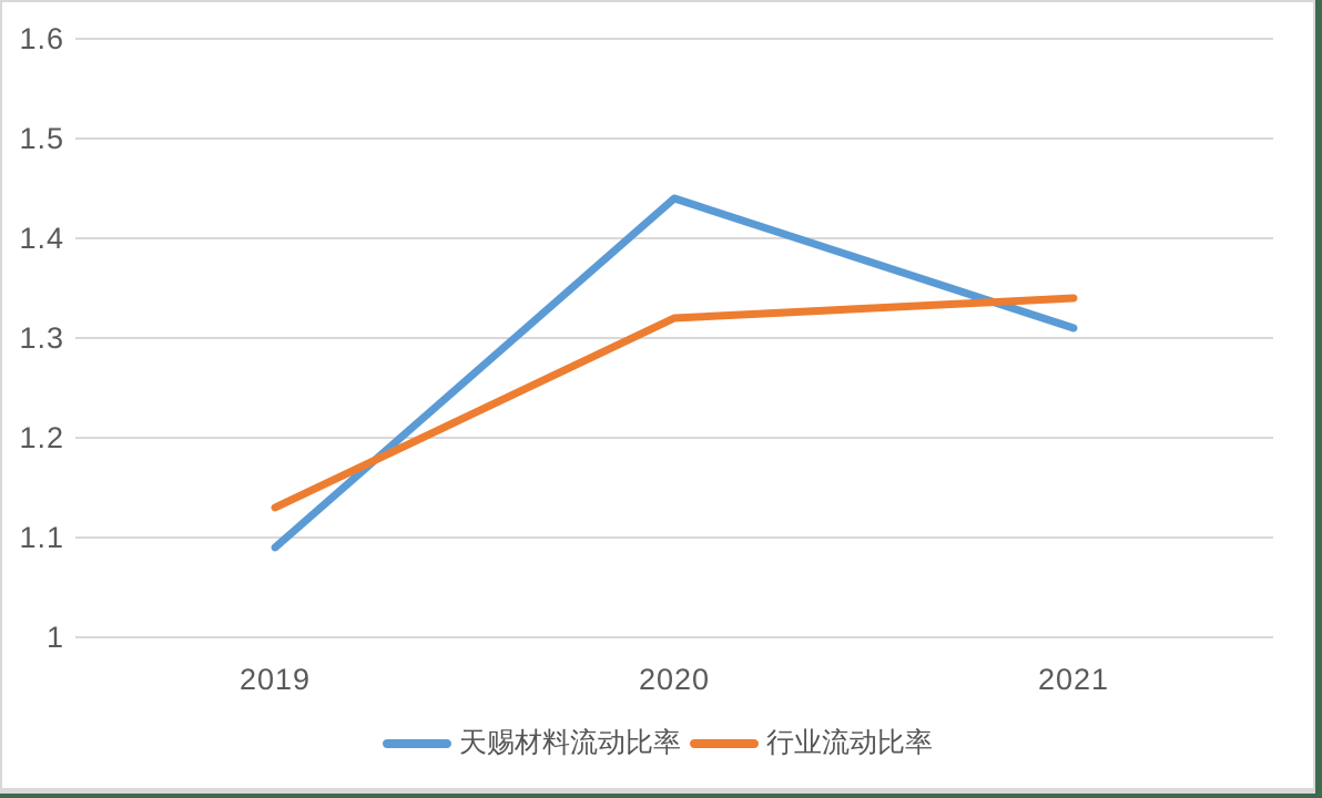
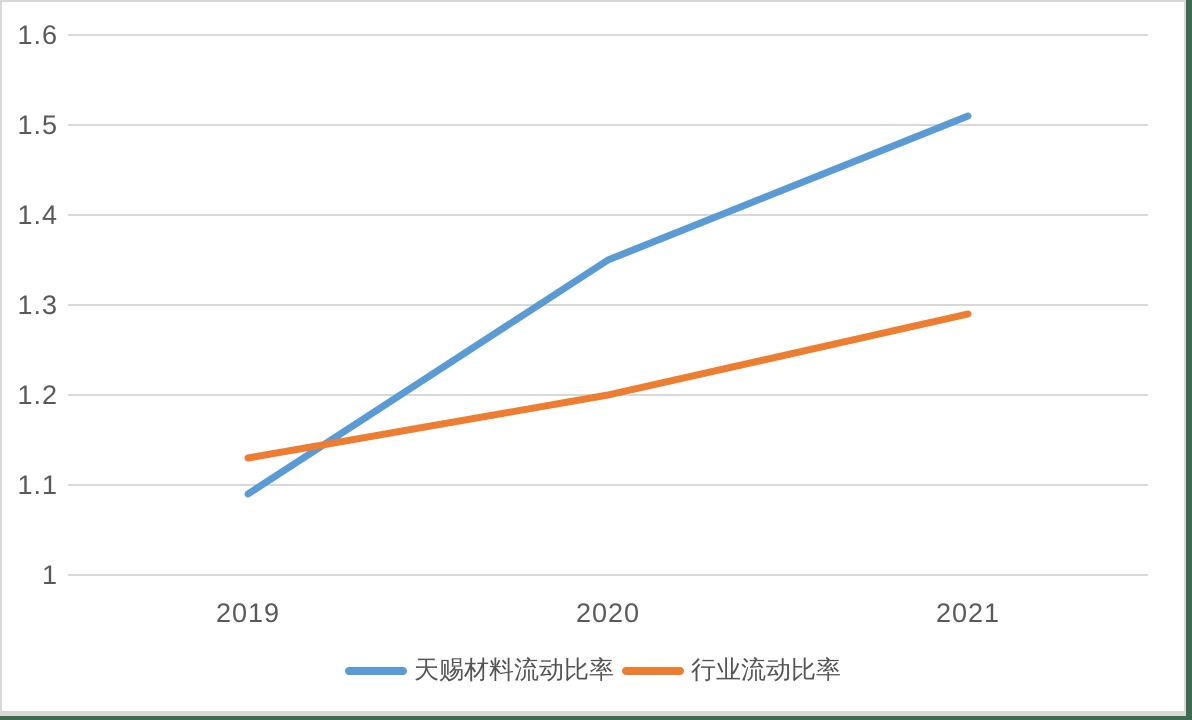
天赐材料流动比率/2020: 1.44 -> 1.35
行业流动比率/2020: 1.32 -> 1.20
天赐材料流动比率/2021: 1.31 -> 1.51
行业流动比率/2021: 1.34 -> 1.29
